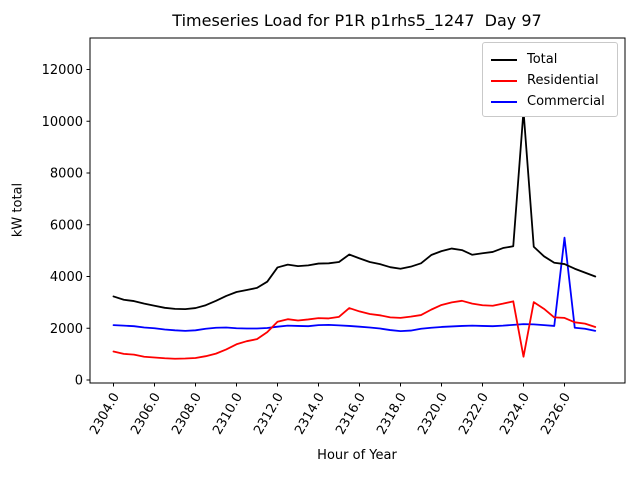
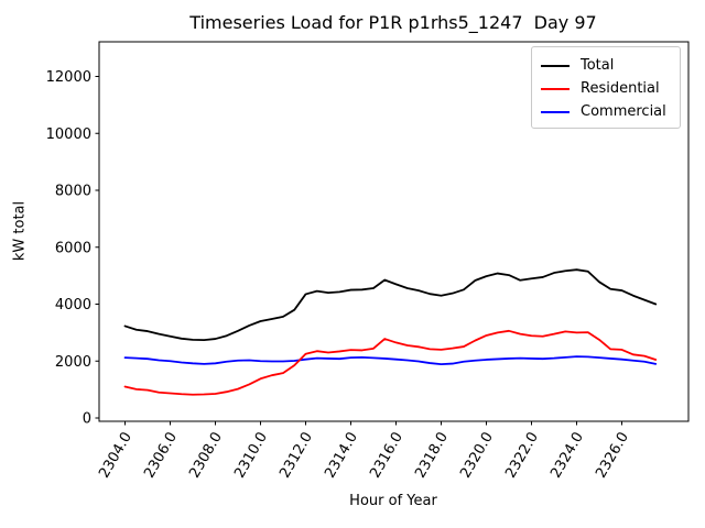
Total/2324.0: 10400 -> 5200
Residential/2324.0: 900 -> 3000
Commercial/2326.0: 5500 -> 2100
